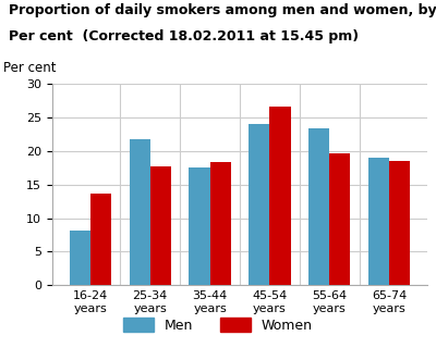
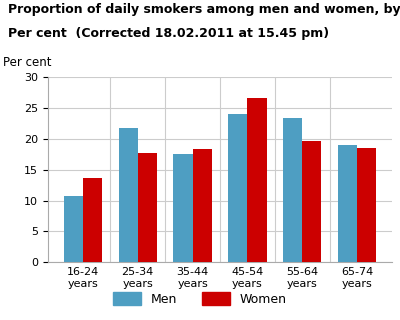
Men/16-24 years: 8.2 -> 10.7
